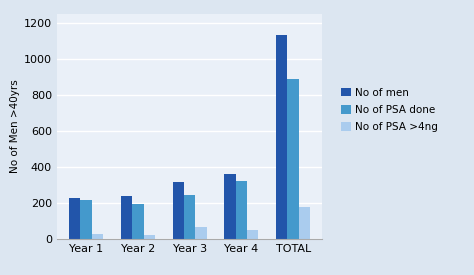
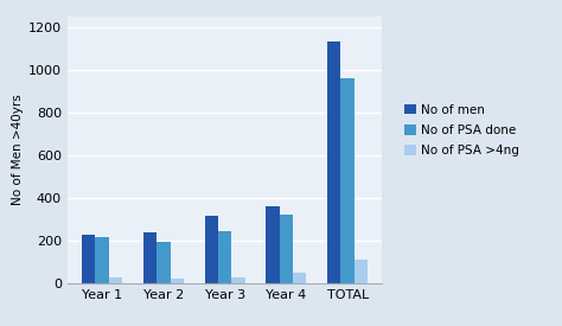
No of PSA >4ng/Year 3: 70 -> 30
No of PSA done/TOTAL: 890 -> 960
No of PSA >4ng/TOTAL: 180 -> 110
